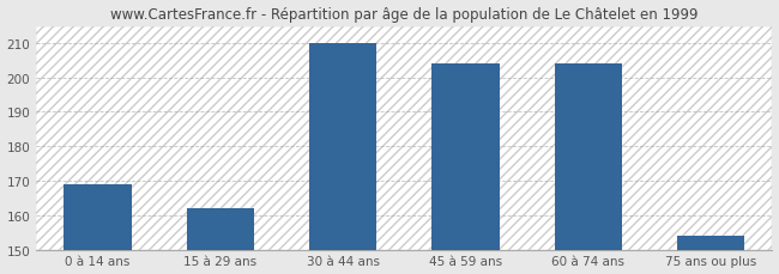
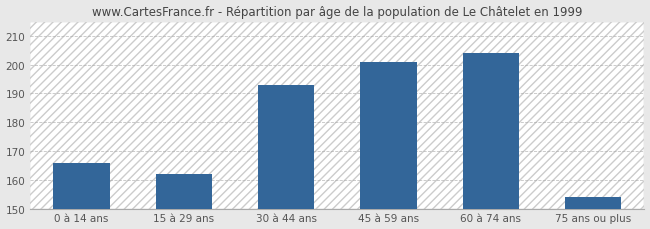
0 à 14 ans: 169 -> 166
30 à 44 ans: 210 -> 193
45 à 59 ans: 204 -> 201
